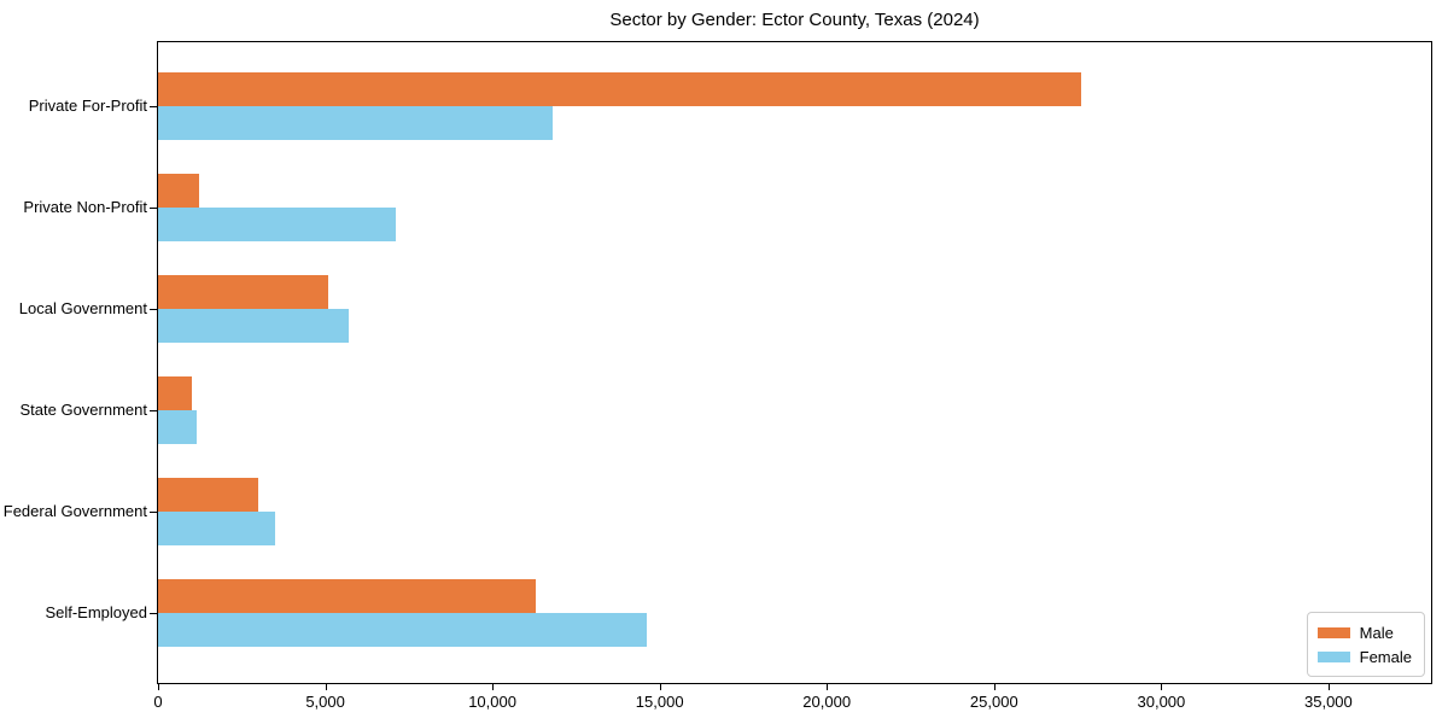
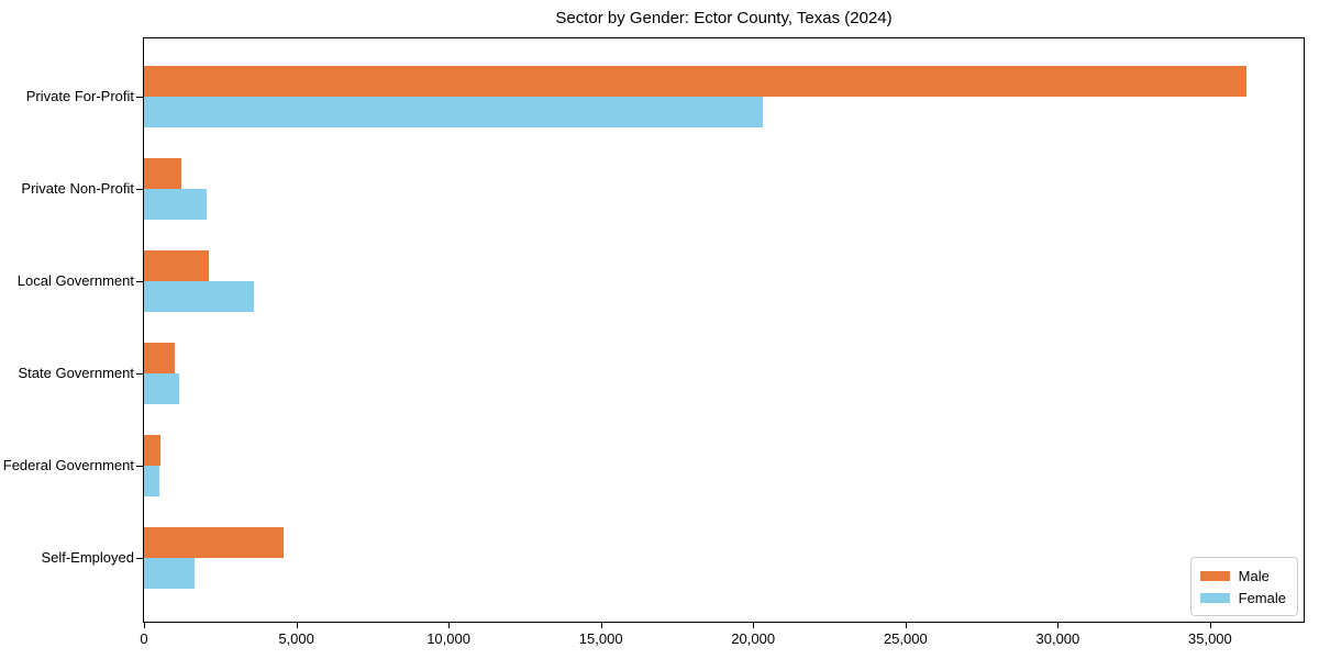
Male/Private For-Profit: 27600 -> 36200
Female/Private For-Profit: 11800 -> 20300
Female/Private Non-Profit: 7100 -> 2100
Male/Local Government: 5100 -> 2100
Female/Local Government: 5700 -> 3600
Male/Federal Government: 3000 -> 500
Female/Federal Government: 3500 -> 500
Male/Self-Employed: 11300 -> 4600
Female/Self-Employed: 14600 -> 1700
